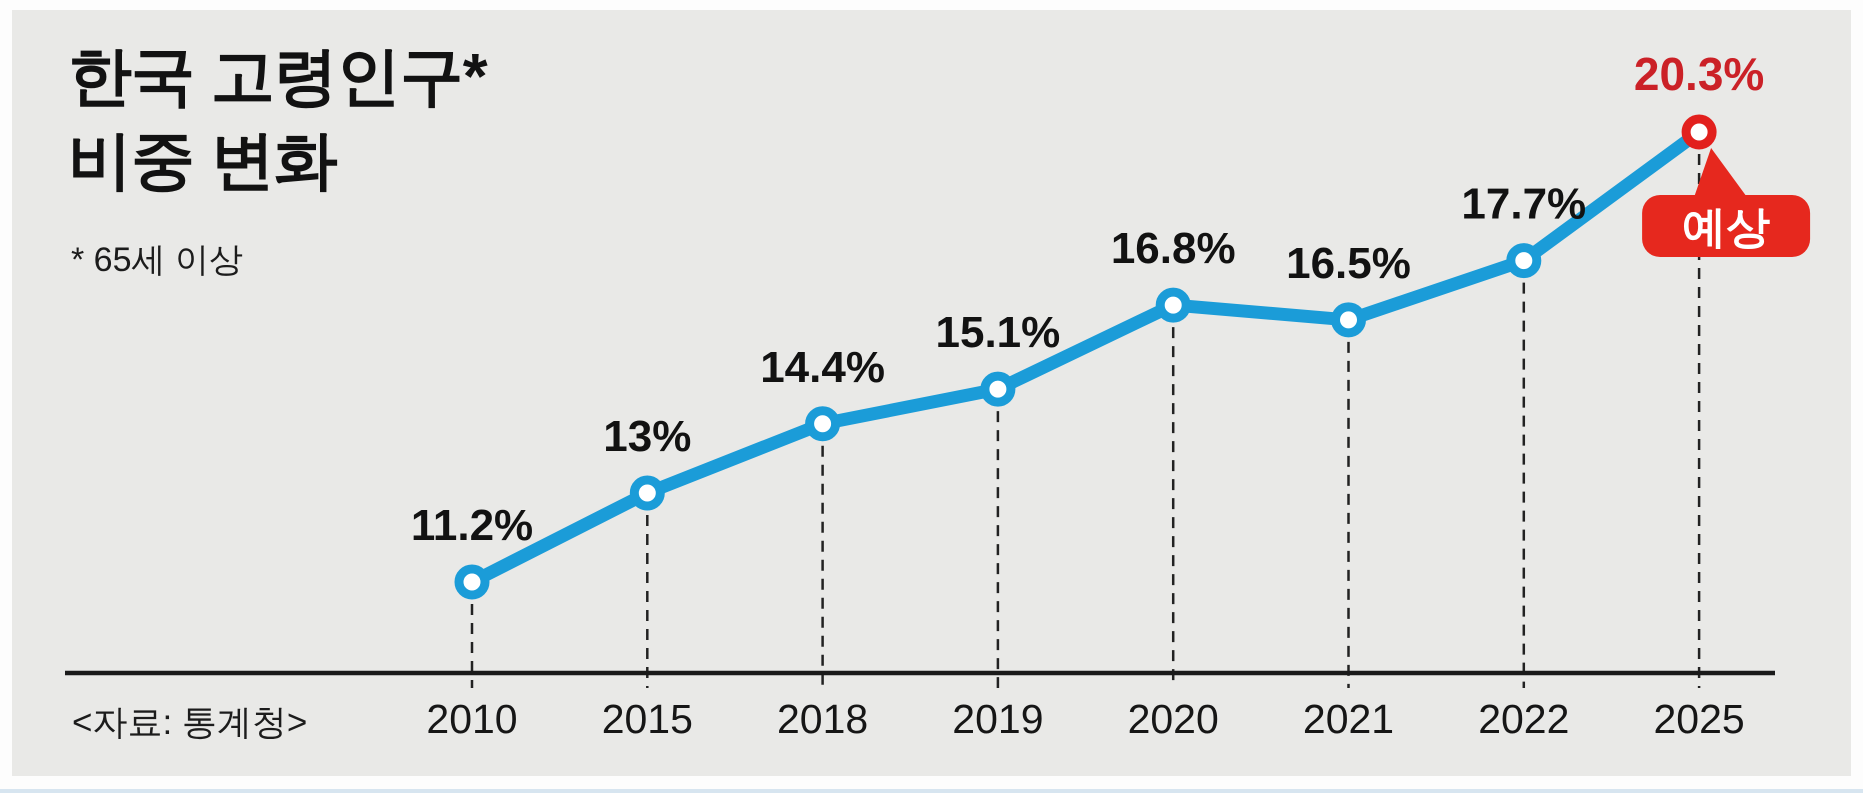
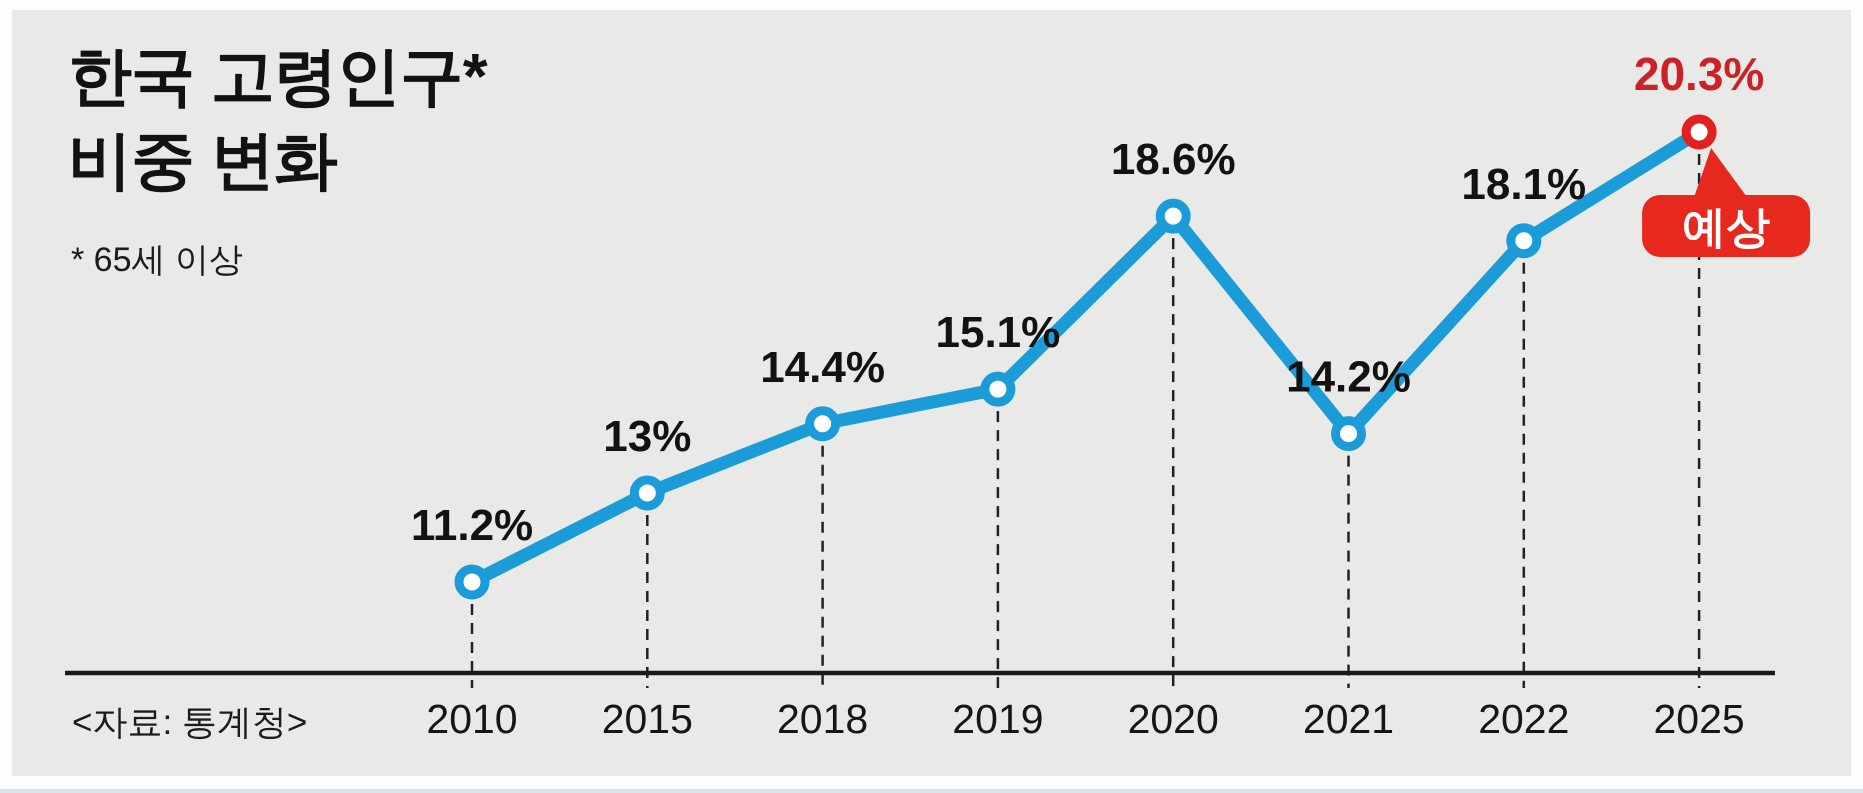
2020: 16.8% -> 18.6%
2021: 16.5% -> 14.2%
2022: 17.7% -> 18.1%
